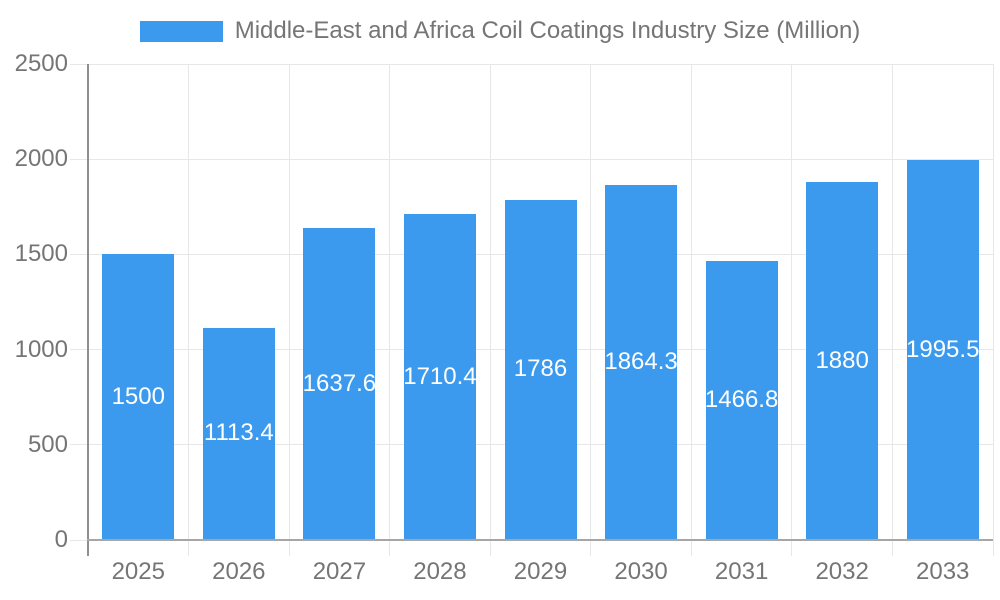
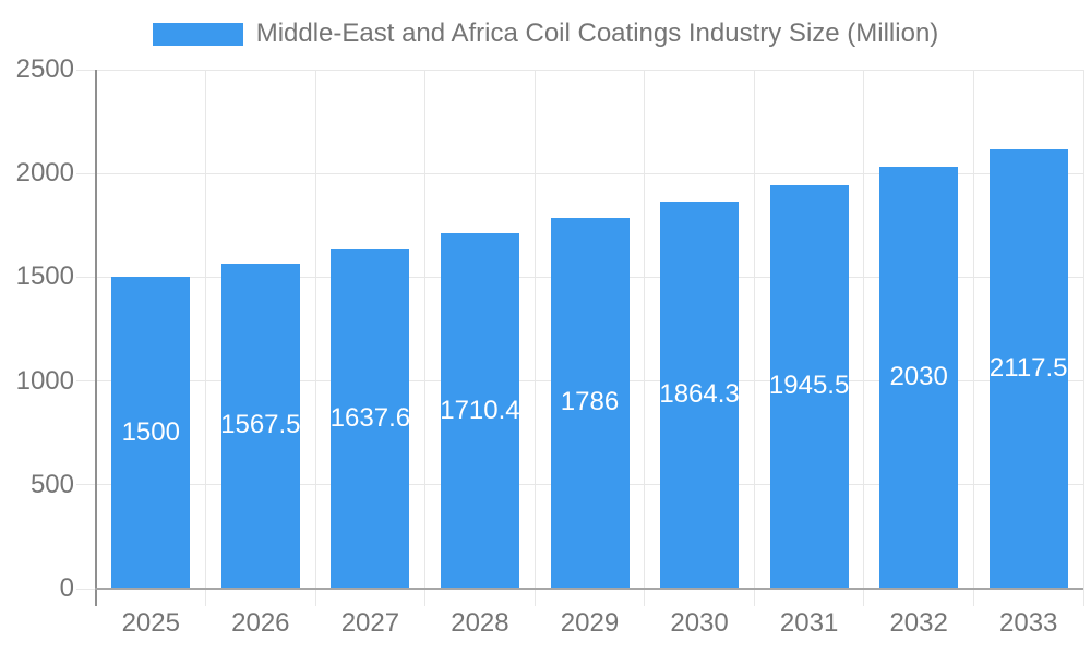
2026: 1113.4 -> 1567.5
2031: 1466.8 -> 1945.5
2032: 1880 -> 2030
2033: 1995.5 -> 2117.5
